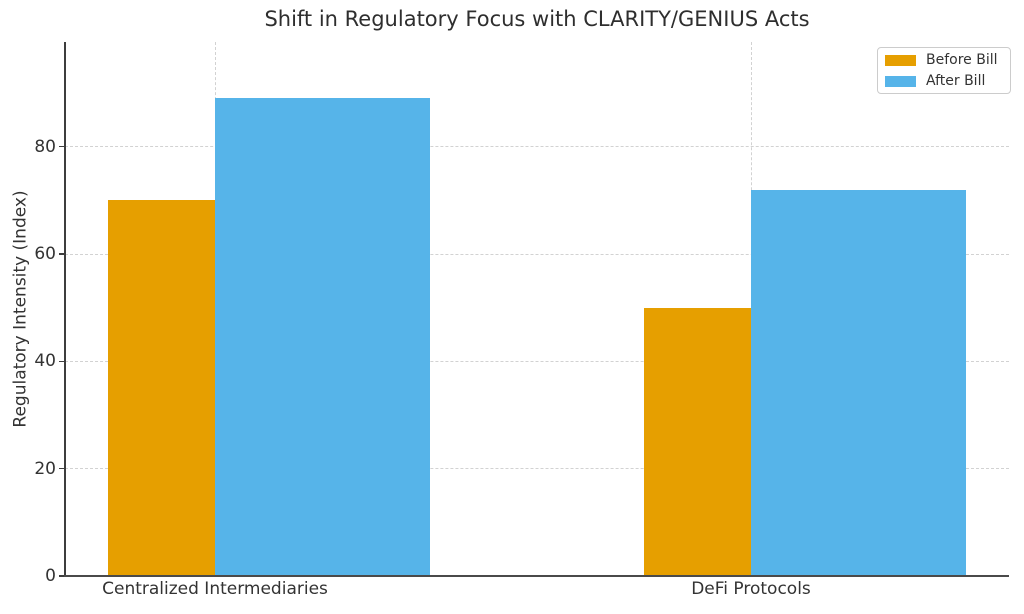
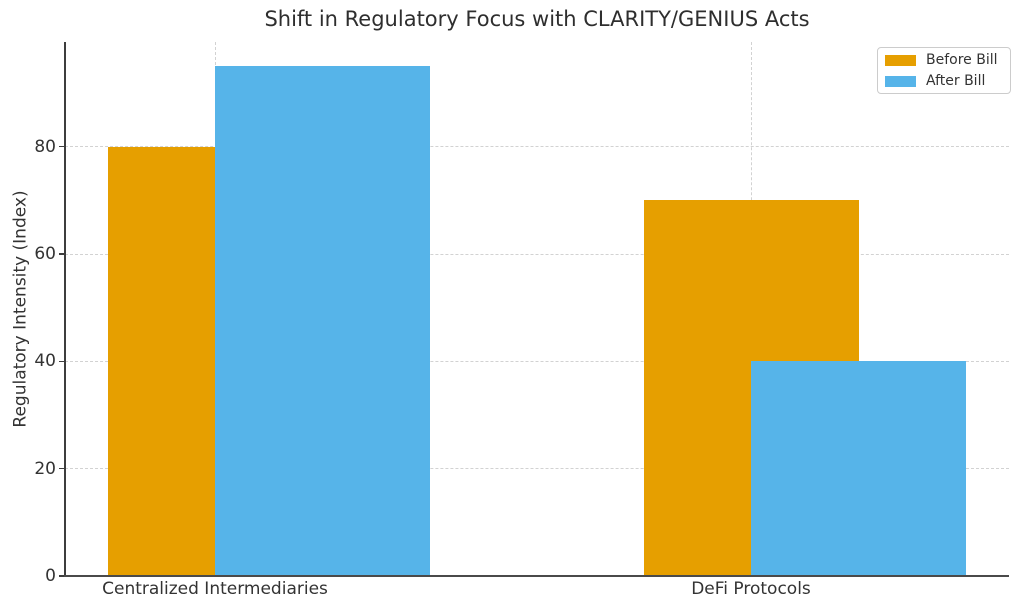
Before Bill/Centralized Intermediaries: 70 -> 80
After Bill/Centralized Intermediaries: 89 -> 95
Before Bill/DeFi Protocols: 50 -> 70
After Bill/DeFi Protocols: 72 -> 40
